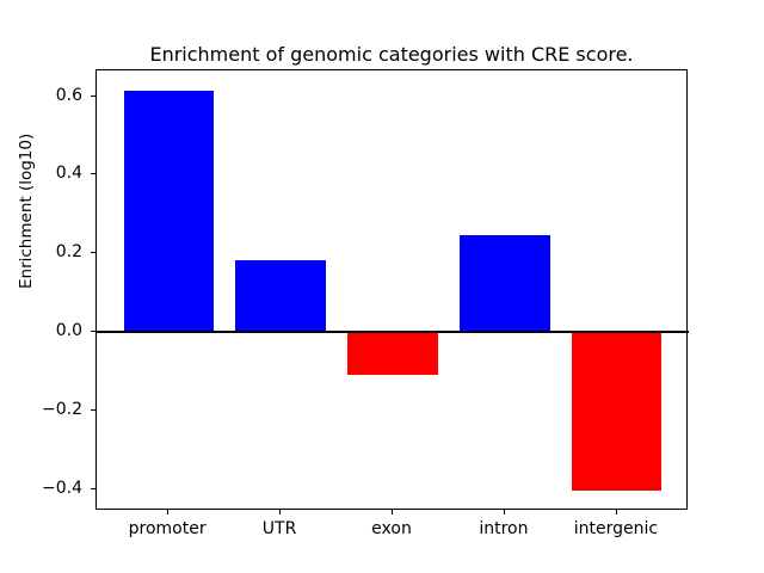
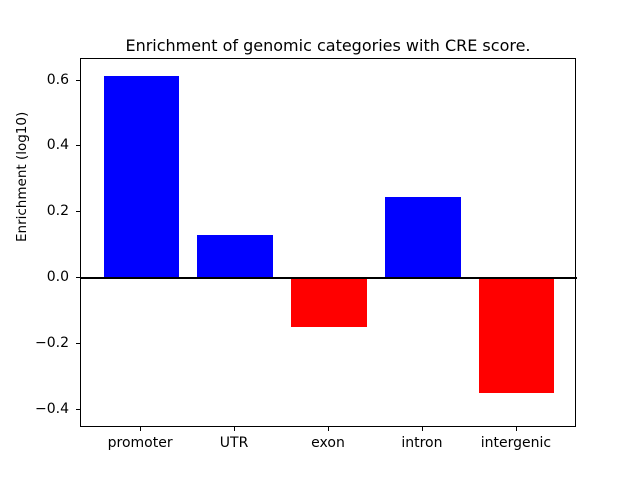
UTR: 0.18 -> 0.13
exon: -0.11 -> -0.15
intergenic: -0.41 -> -0.35
